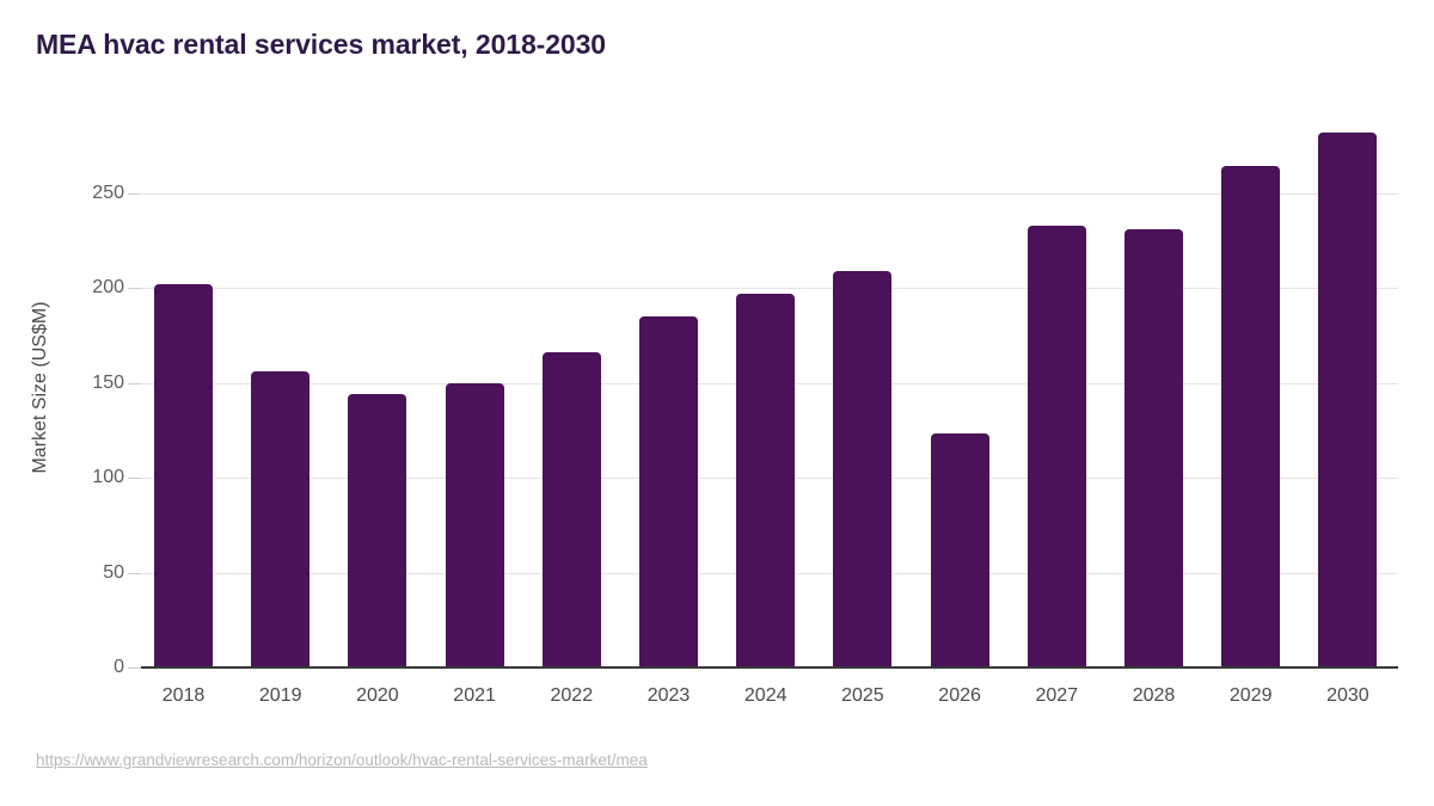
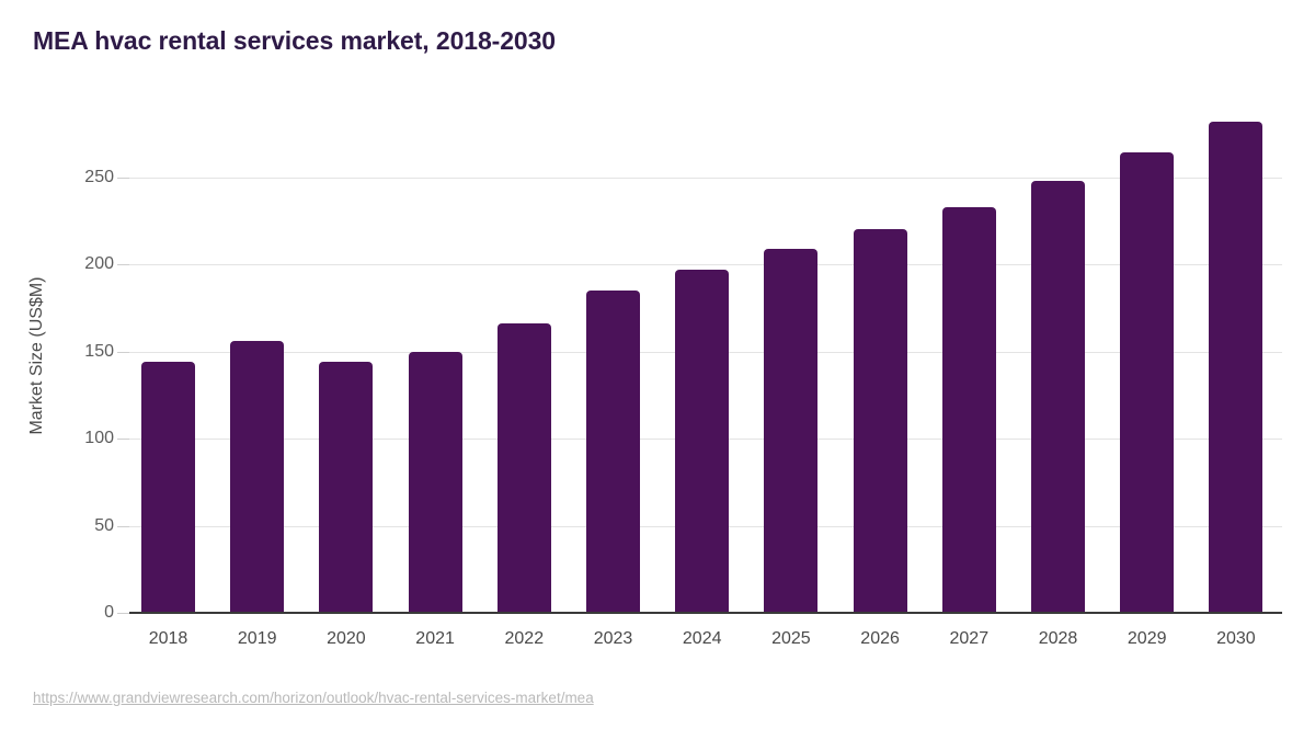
2018: 202 -> 144
2026: 123 -> 220
2028: 231 -> 248
